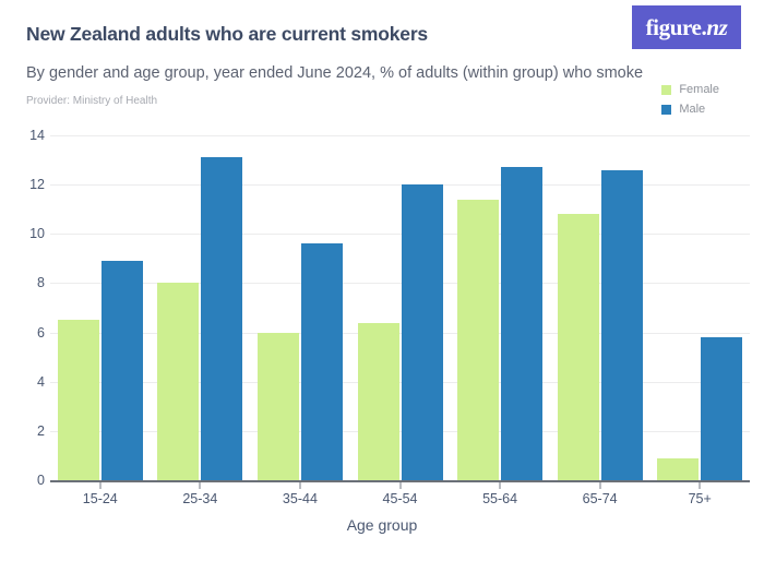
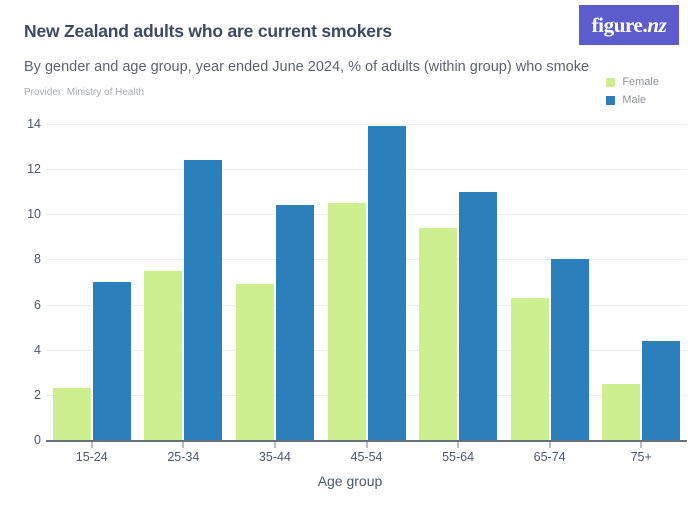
Female/15-24: 6.5 -> 2.3
Male/15-24: 8.9 -> 7.0
Female/25-34: 8.0 -> 7.5
Male/25-34: 13.1 -> 12.4
Female/35-44: 6.0 -> 6.9
Male/35-44: 9.6 -> 10.4
Female/45-54: 6.4 -> 10.5
Male/45-54: 12.0 -> 13.9
Female/55-64: 11.4 -> 9.4
Male/55-64: 12.7 -> 11.0
Female/65-74: 10.8 -> 6.3
Male/65-74: 12.6 -> 8.0
Female/75+: 0.9 -> 2.5
Male/75+: 5.8 -> 4.4
